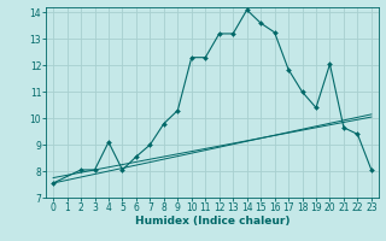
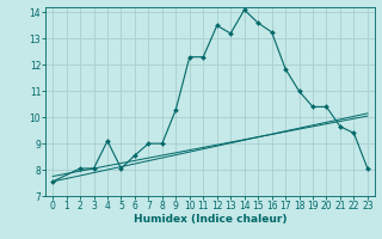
8: 9.80 -> 9.00
12: 13.20 -> 13.50
20: 12.05 -> 10.40
